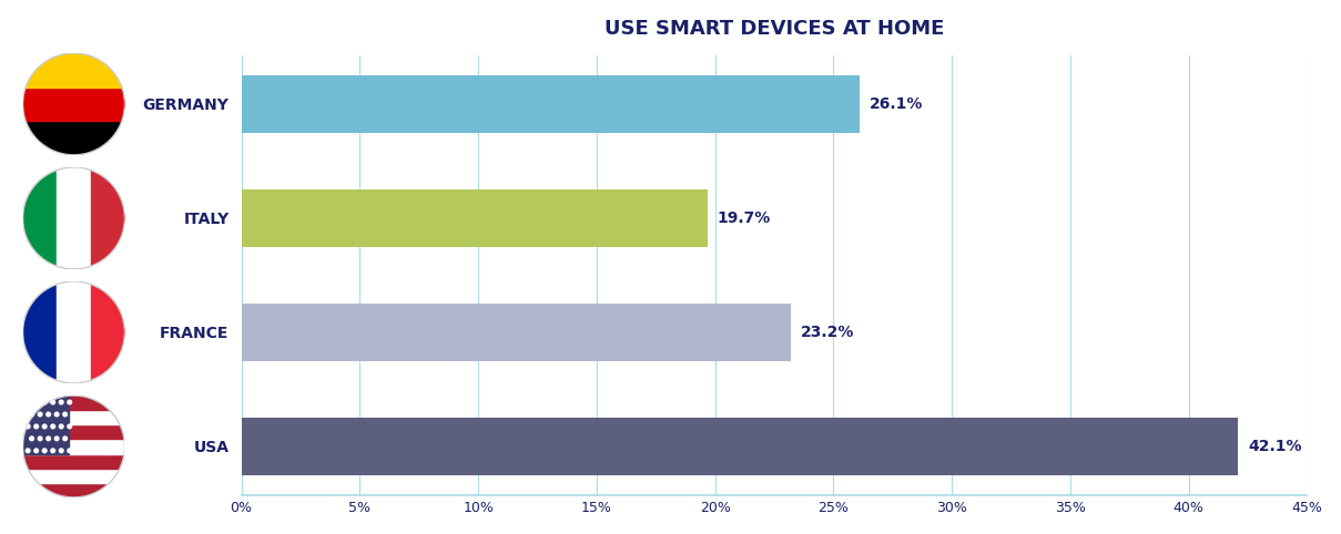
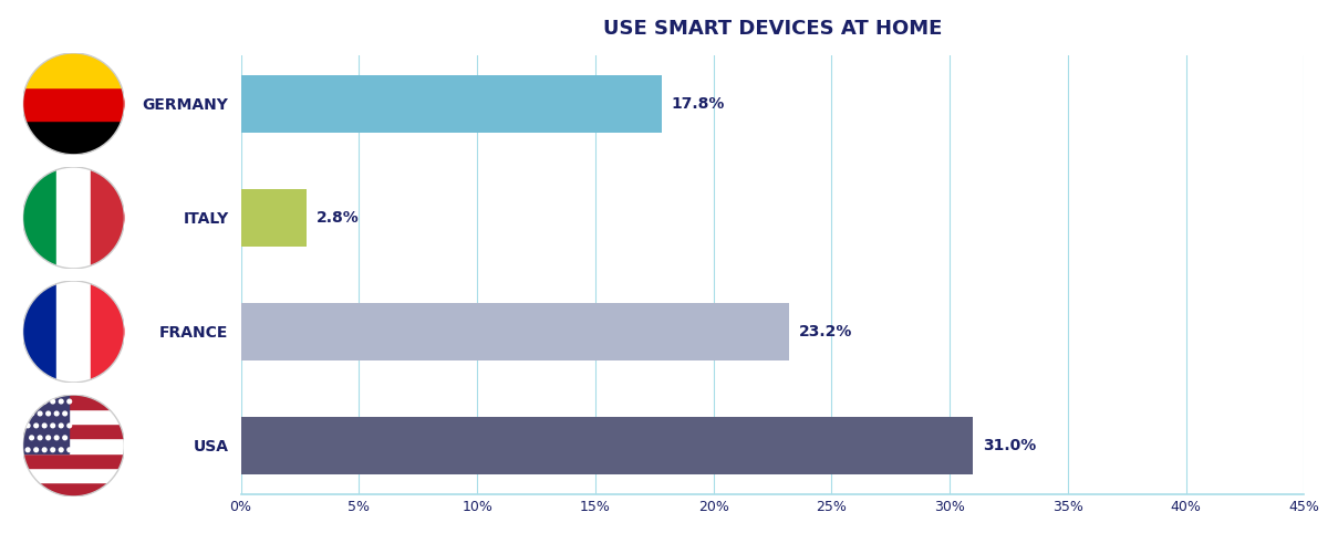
GERMANY: 26.1% -> 17.8%
ITALY: 19.7% -> 2.8%
USA: 42.1% -> 31.0%
